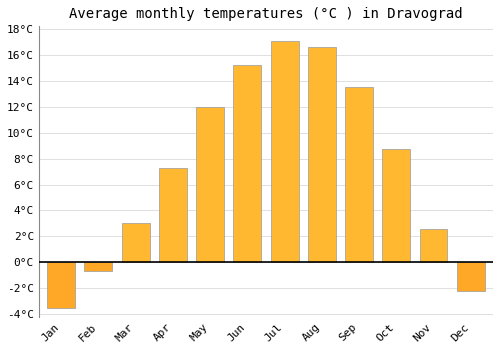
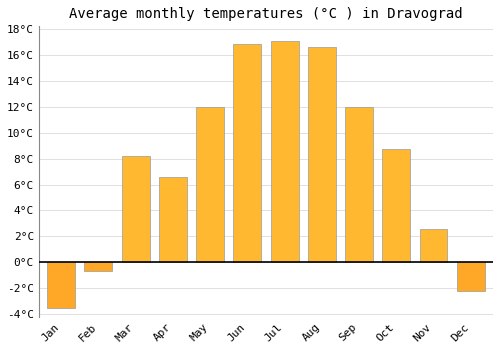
Mar: 3.0°C -> 8.2°C
Apr: 7.3°C -> 6.6°C
Jun: 15.2°C -> 16.8°C
Sep: 13.5°C -> 12.0°C
